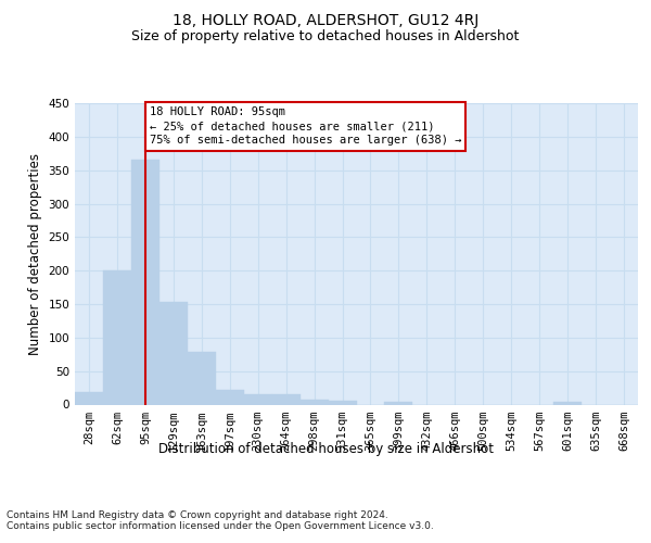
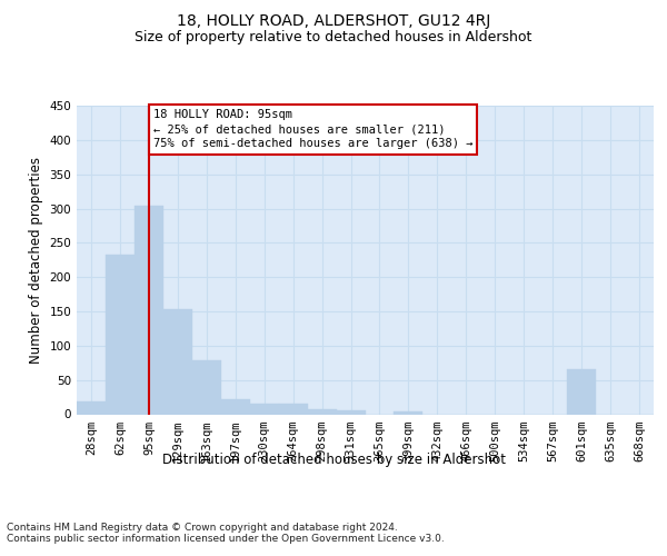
62sqm: 201 -> 232
95sqm: 365 -> 304
601sqm: 4 -> 66
